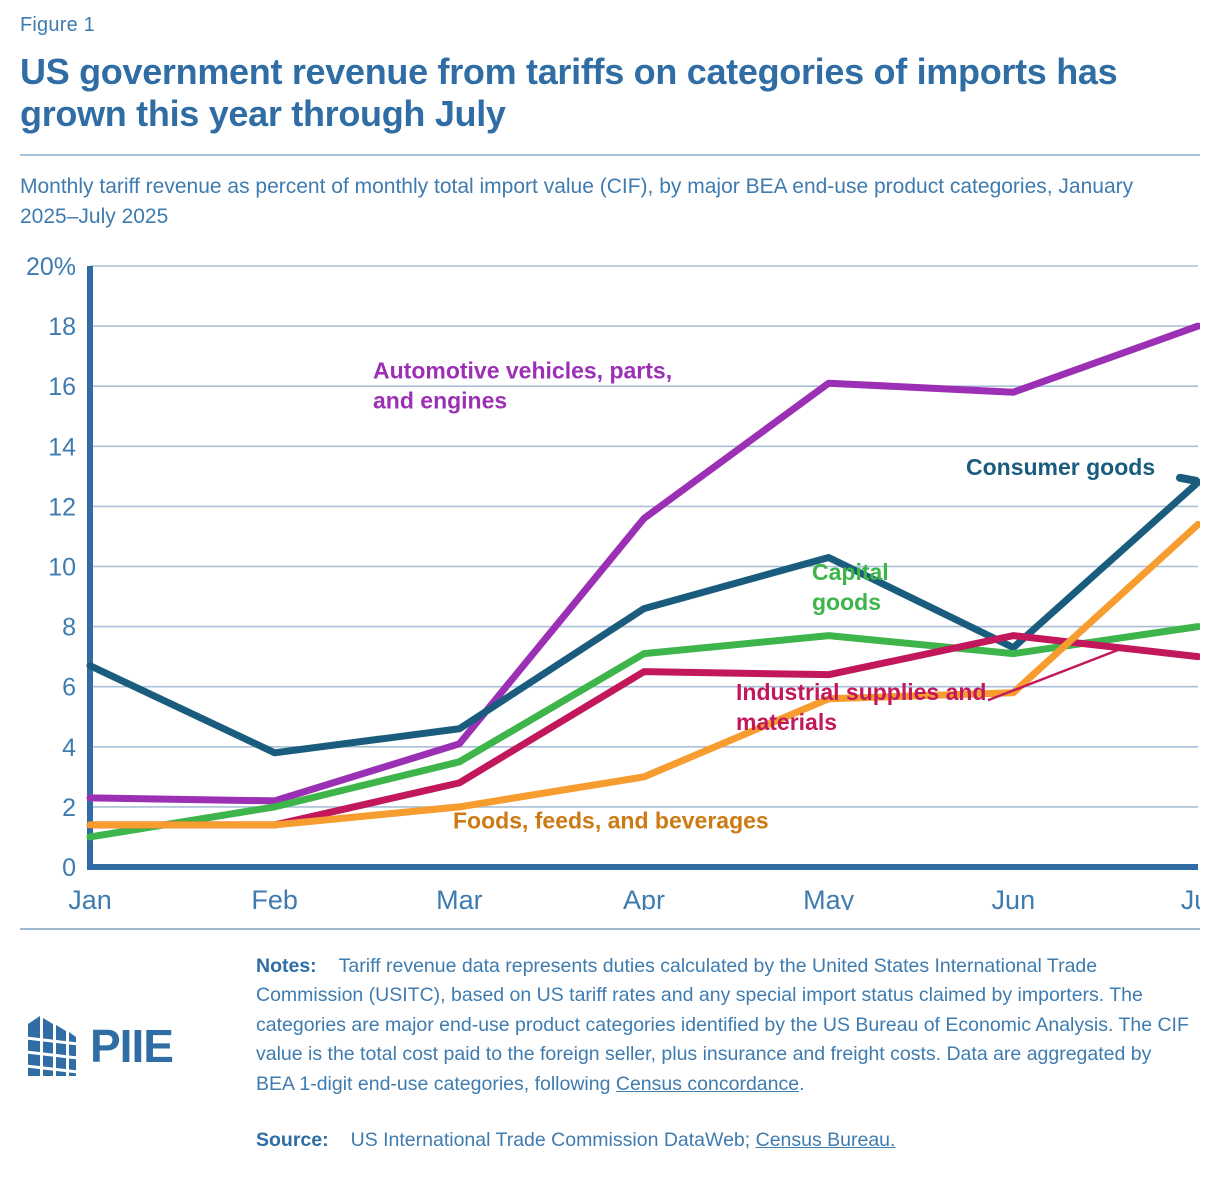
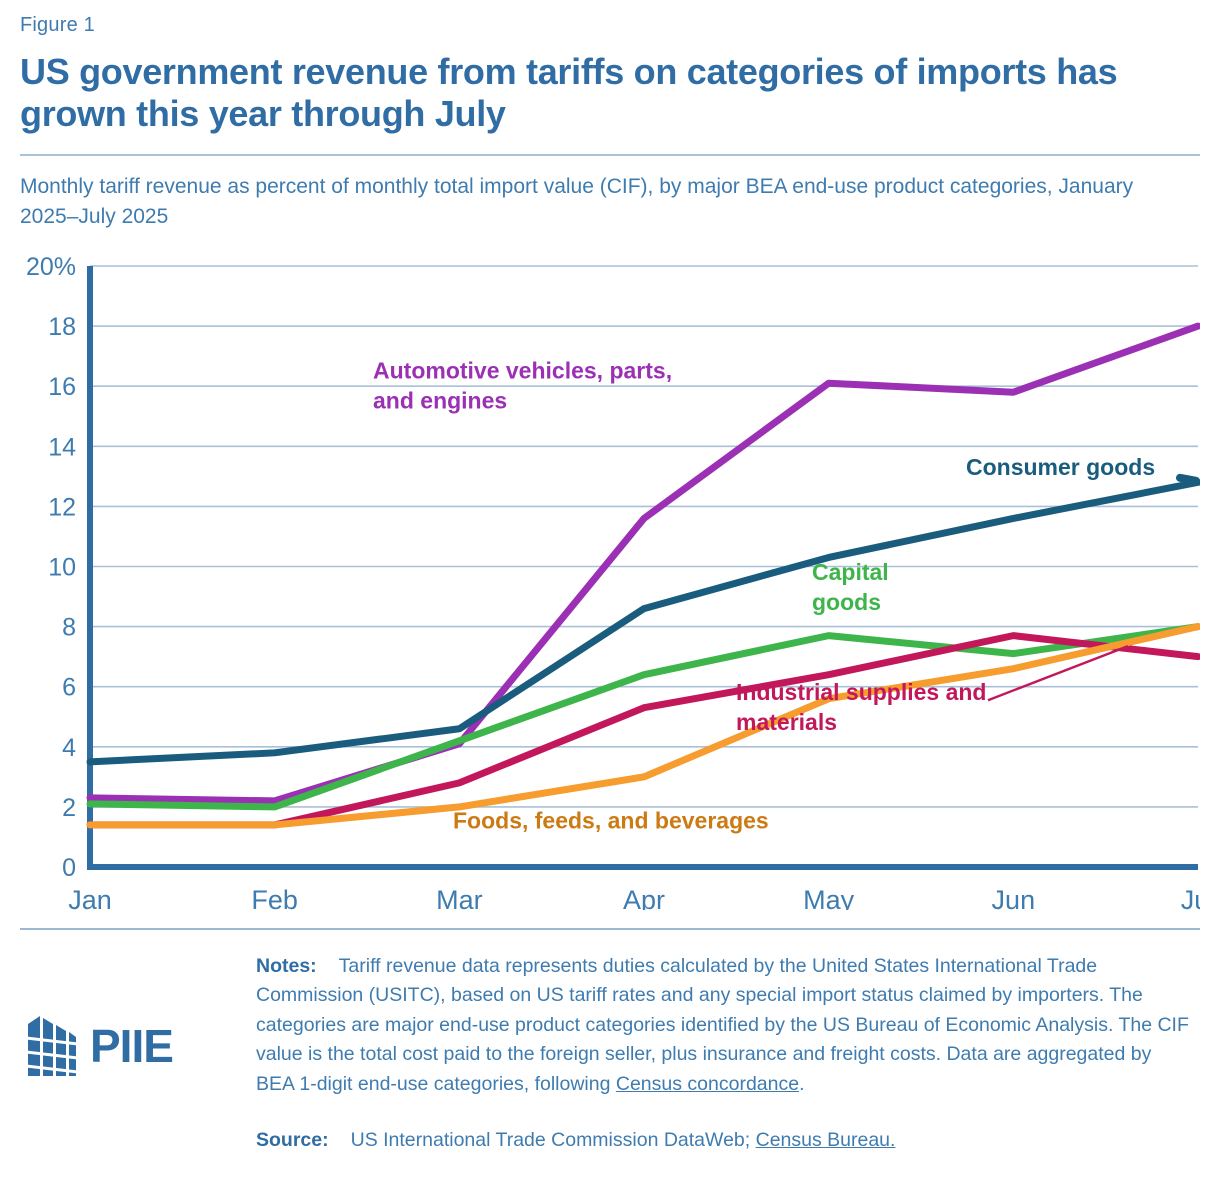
Consumer goods/Jan: 6.7% -> 3.5%
Capital goods/Jan: 1.0% -> 2.1%
Capital goods/Mar: 3.5% -> 4.2%
Capital goods/Apr: 7.1% -> 6.4%
Industrial supplies and materials/Apr: 6.5% -> 5.3%
Consumer goods/Jun: 7.3% -> 11.6%
Foods, feeds, and beverages/Jun: 5.8% -> 6.6%
Foods, feeds, and beverages/Jul: 11.4% -> 8.0%
